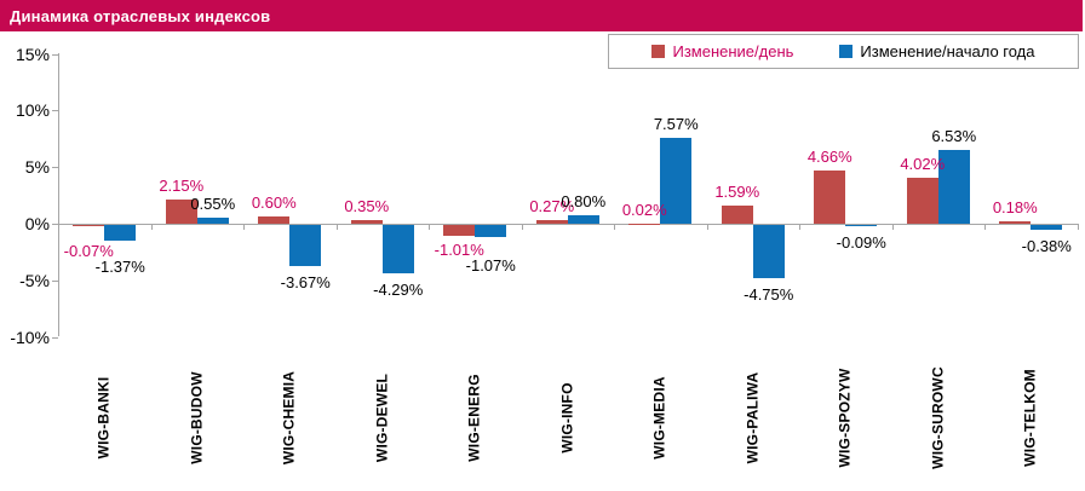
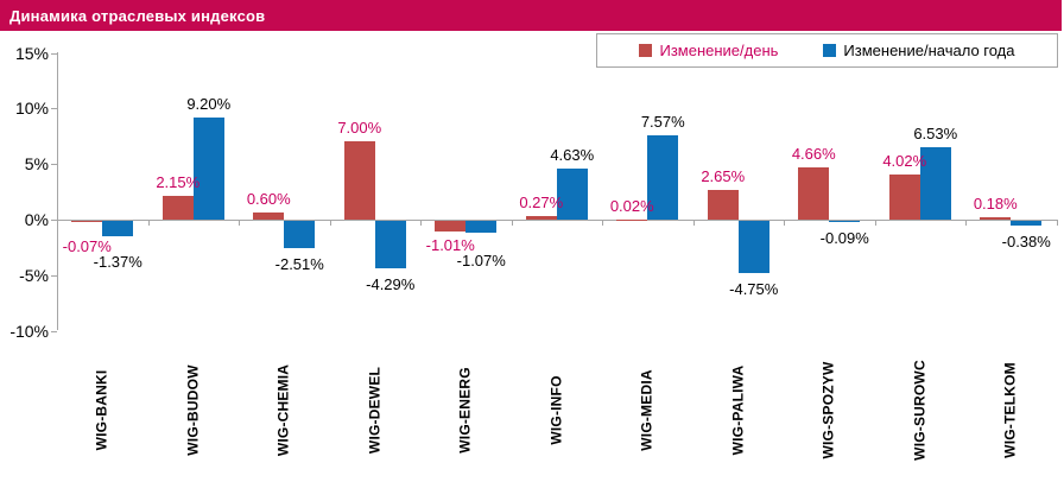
Изменение/начало года/WIG-BUDOW: 0.55% -> 9.20%
Изменение/начало года/WIG-CHEMIA: -3.67% -> -2.51%
Изменение/день/WIG-DEWEL: 0.35% -> 7.00%
Изменение/начало года/WIG-INFO: 0.80% -> 4.63%
Изменение/день/WIG-PALIWA: 1.59% -> 2.65%
